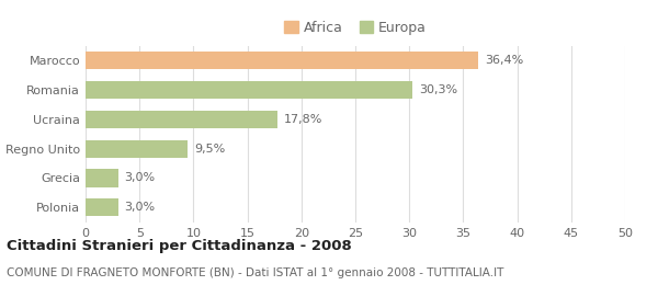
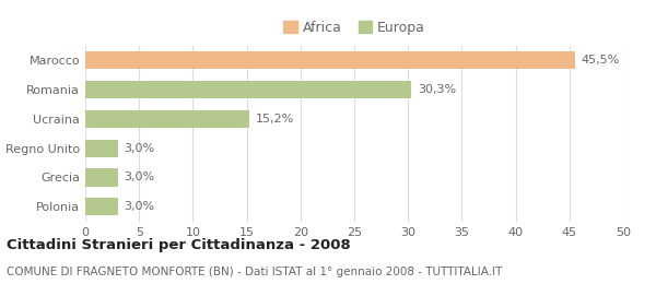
Marocco: 36,4% -> 45,5%
Ucraina: 17,8% -> 15,2%
Regno Unito: 9,5% -> 3,0%
